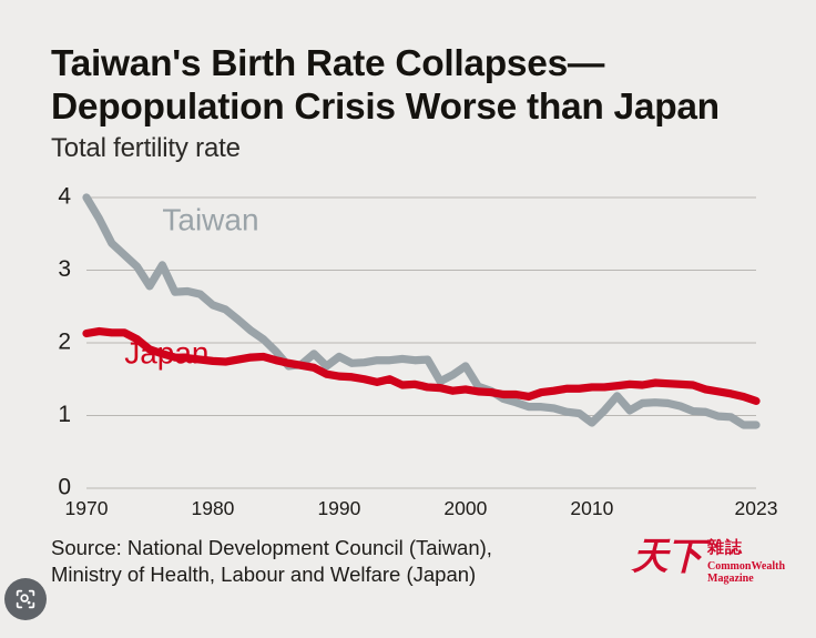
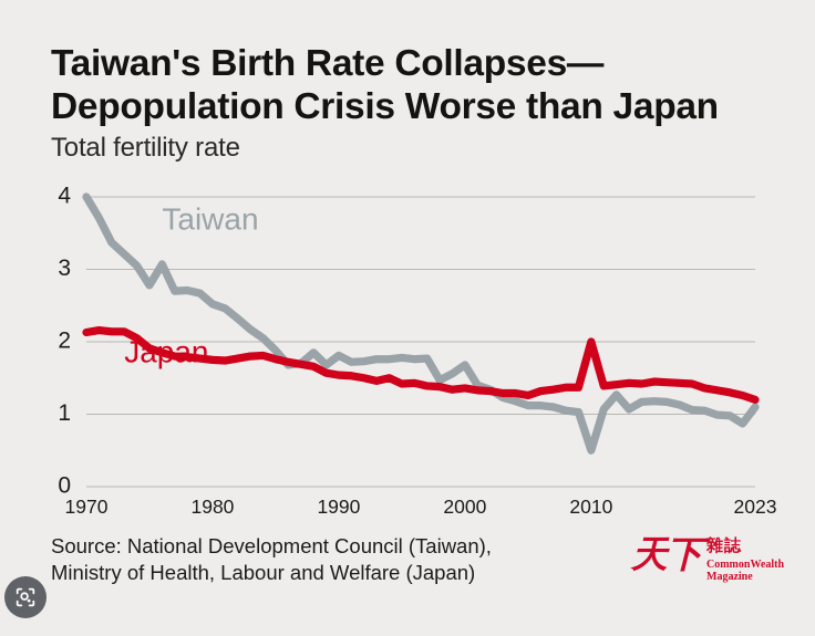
Taiwan/2010: 0.9 -> 0.5
Japan/2010: 1.4 -> 2.0
Taiwan/2023: 0.9 -> 1.1
